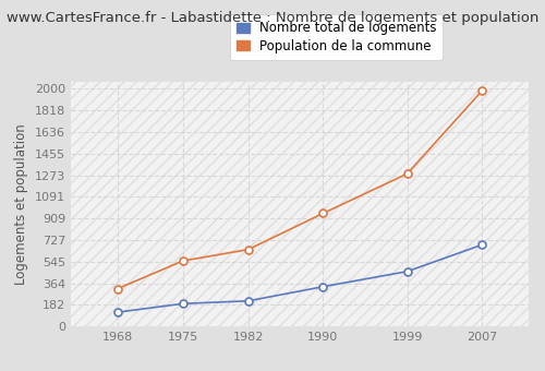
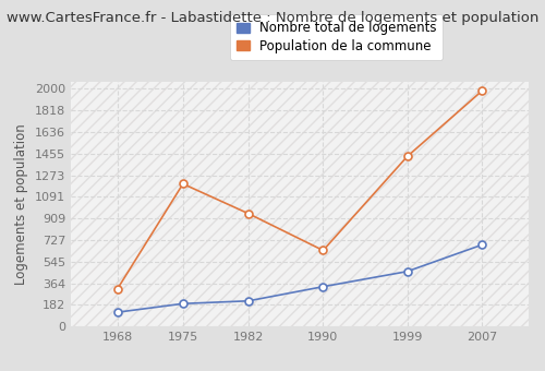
Population de la commune/1975: 550 -> 1200
Population de la commune/1982: 650 -> 950
Population de la commune/1990: 950 -> 640
Population de la commune/1999: 1280 -> 1430
